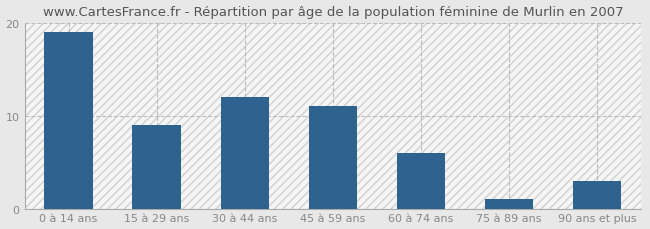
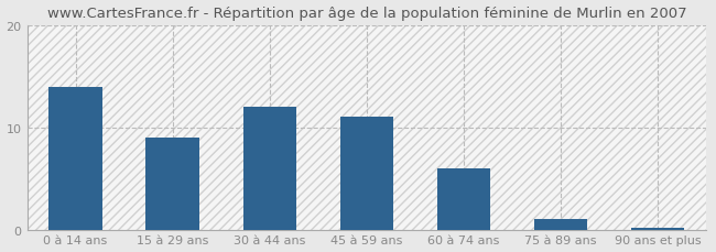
0 à 14 ans: 19.0 -> 14.0
90 ans et plus: 3.0 -> 0.2
